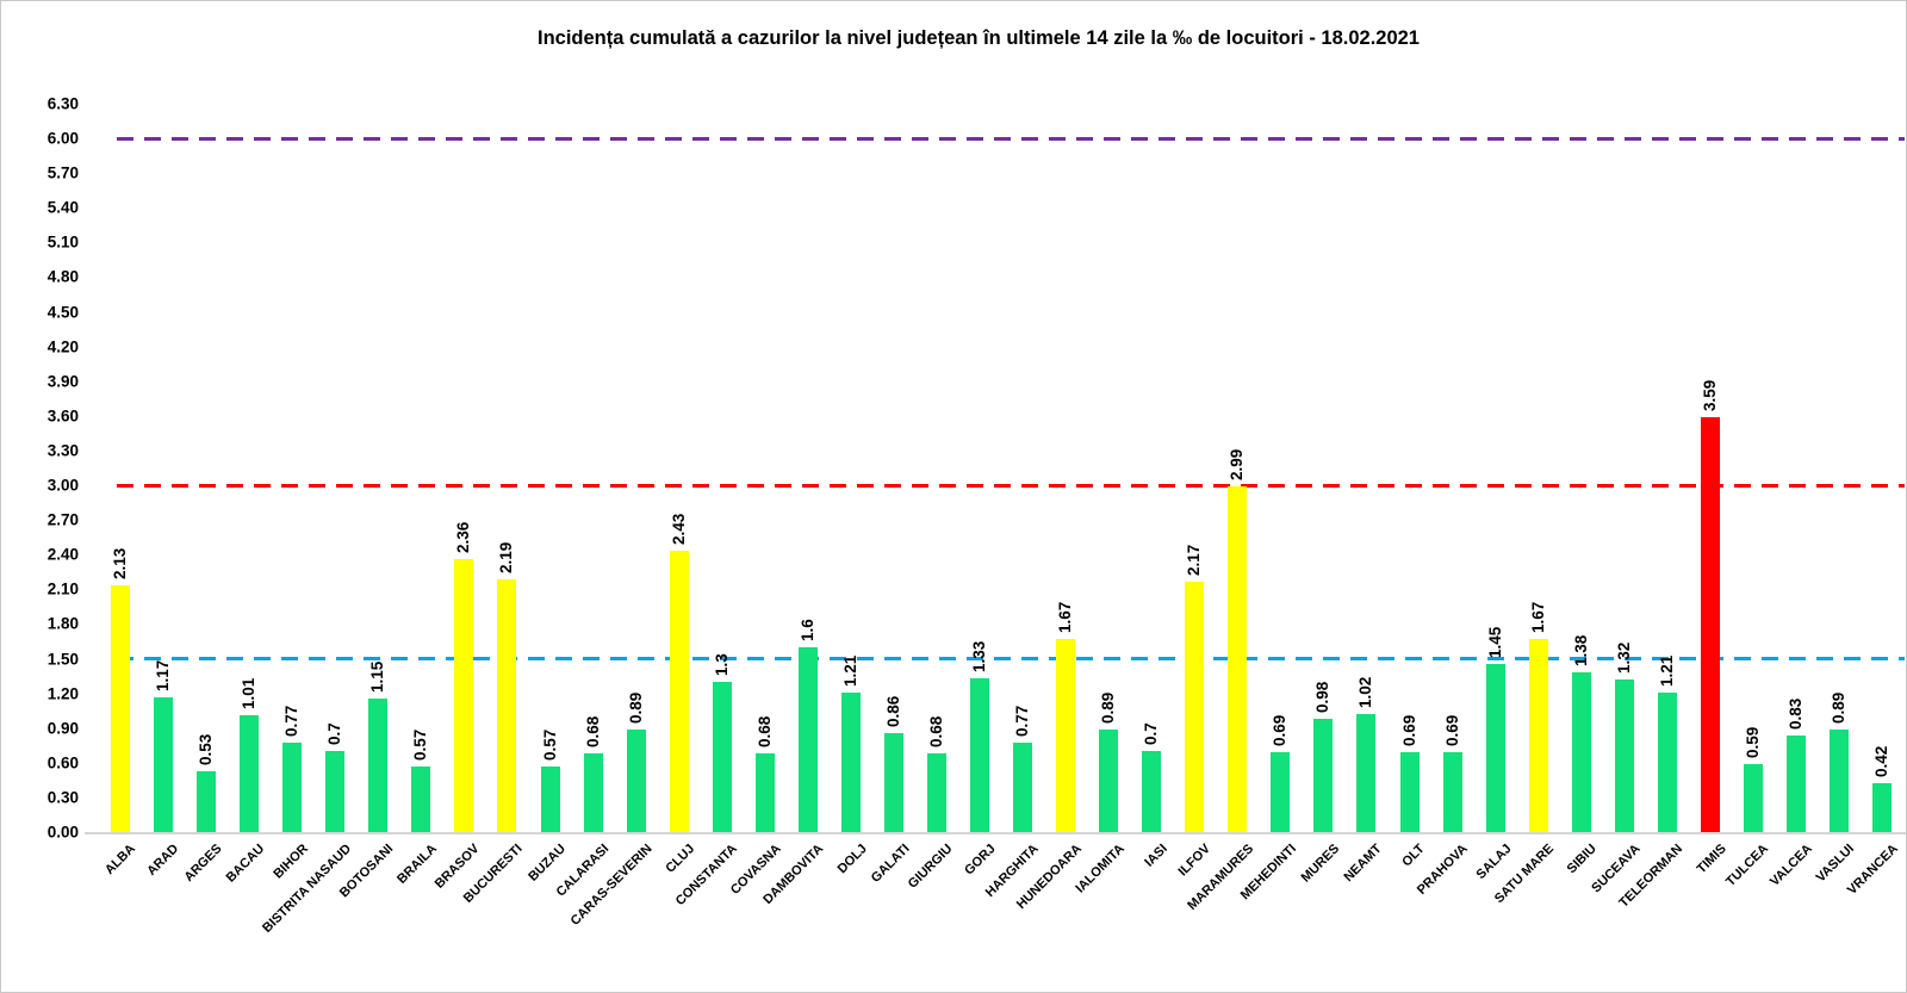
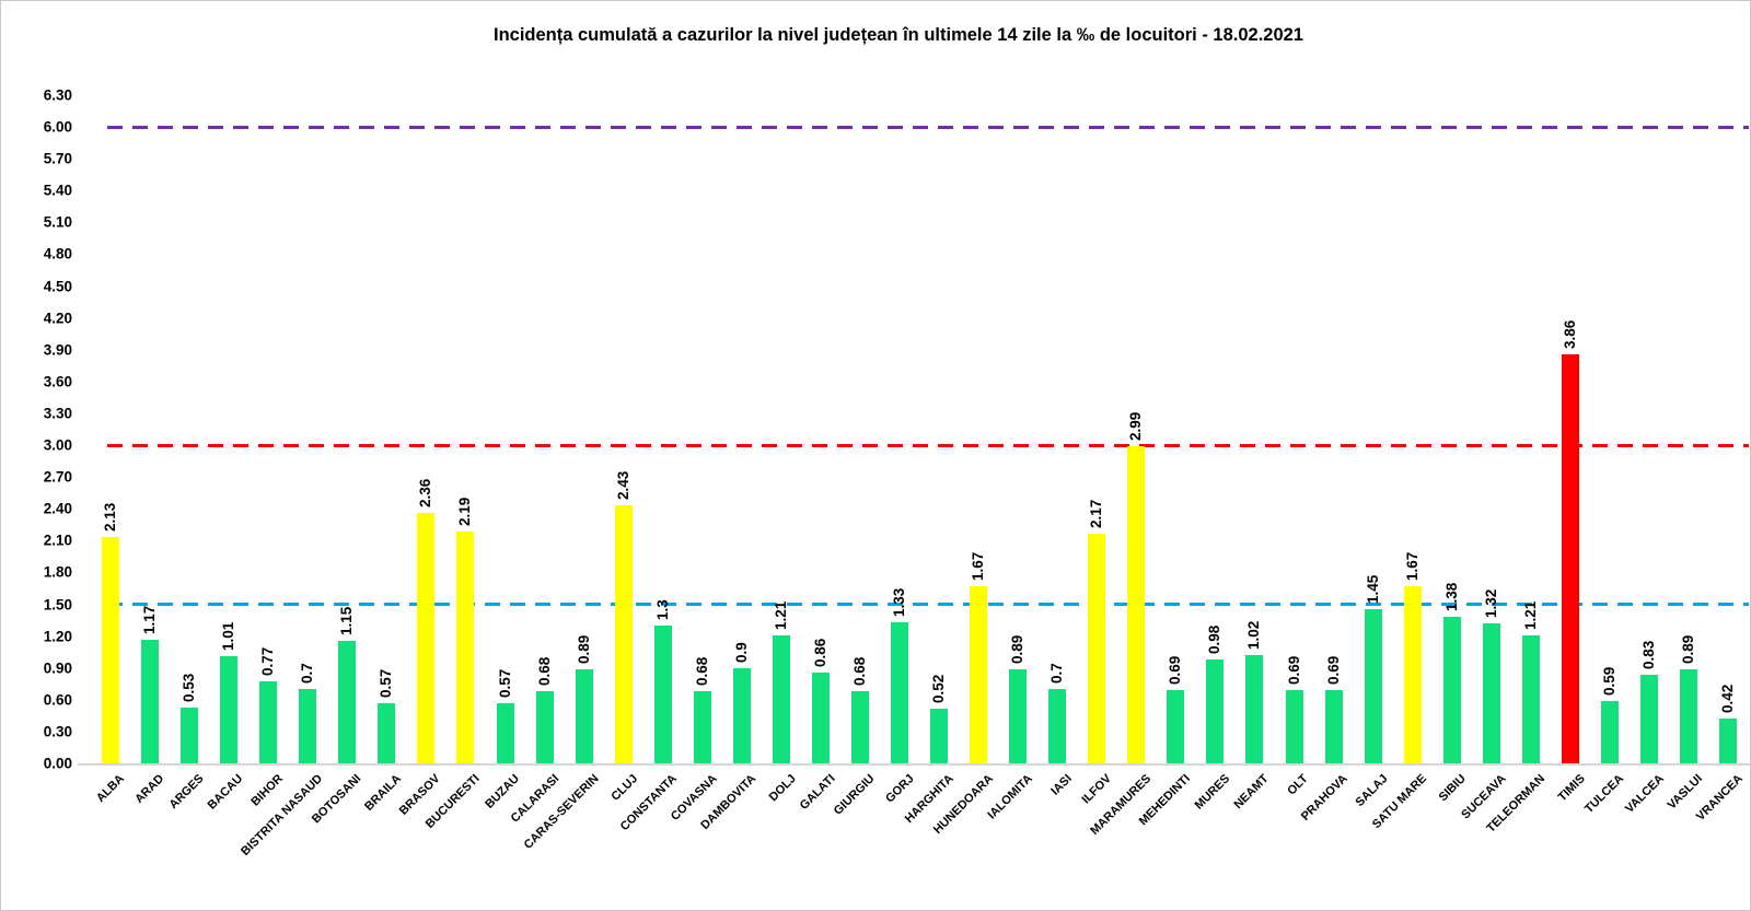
DAMBOVITA: 1.6 -> 0.9
HARGHITA: 0.77 -> 0.52
TIMIS: 3.59 -> 3.86
